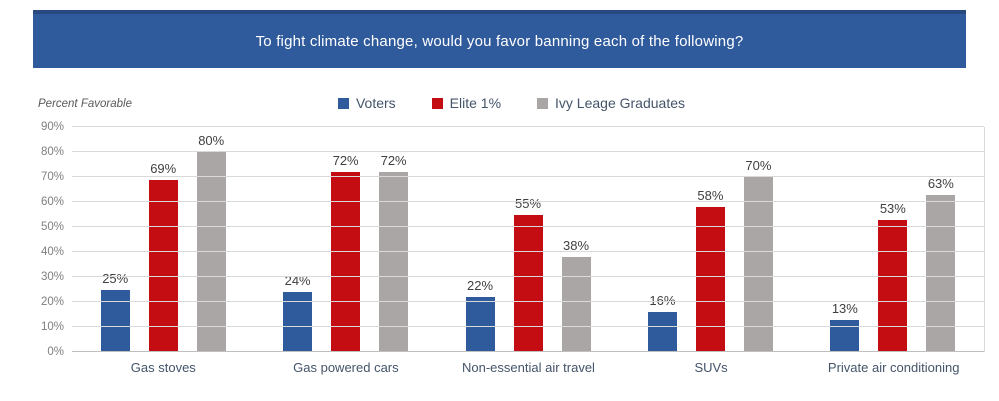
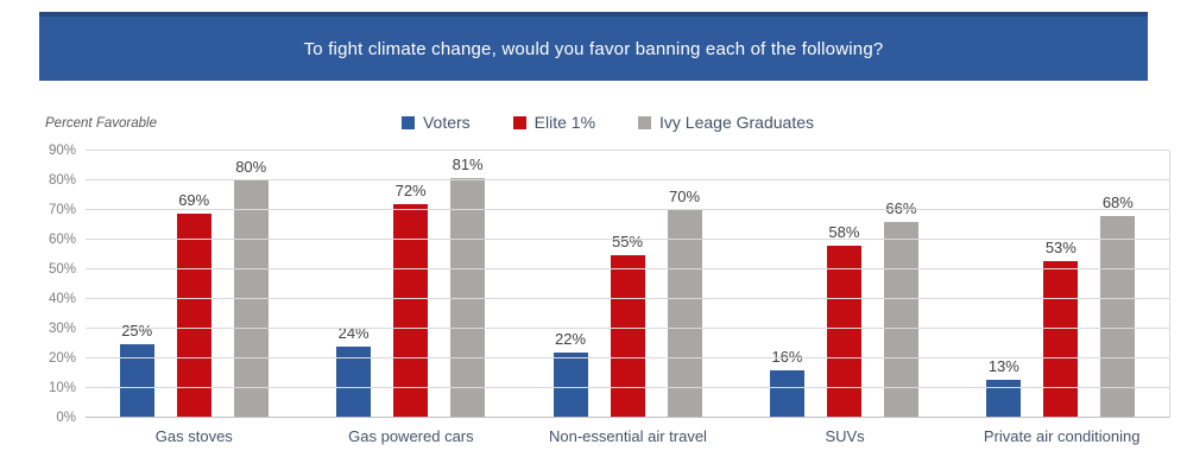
Ivy Leage Graduates/Gas powered cars: 72% -> 81%
Ivy Leage Graduates/Non-essential air travel: 38% -> 70%
Ivy Leage Graduates/SUVs: 70% -> 66%
Ivy Leage Graduates/Private air conditioning: 63% -> 68%
